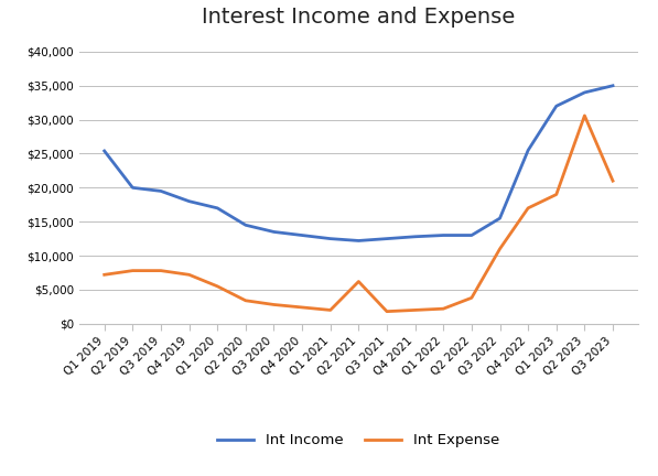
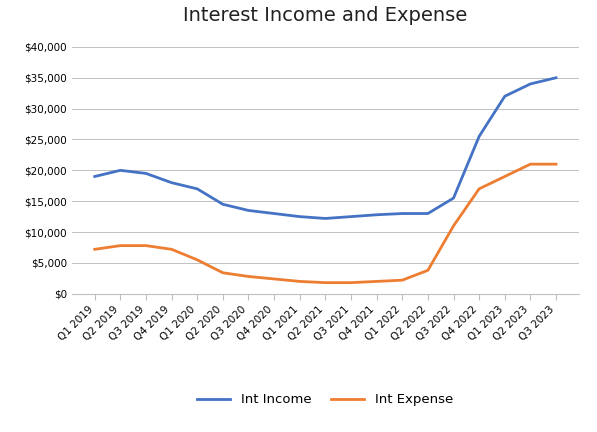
Int Income/Q1 2019: $25,400 -> $19,000
Int Expense/Q2 2021: $6,200 -> $1,800
Int Expense/Q2 2023: $30,600 -> $21,000
